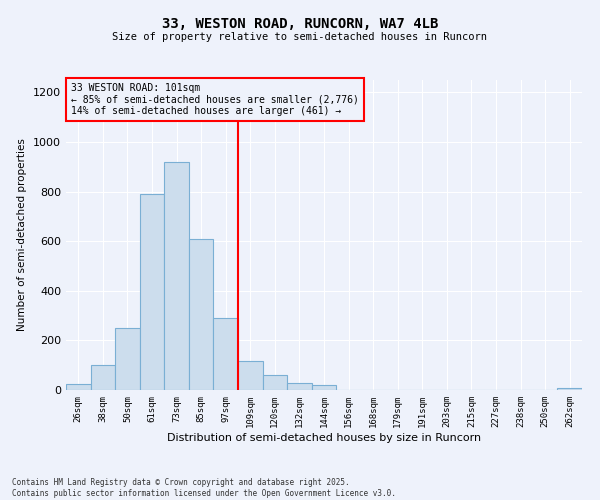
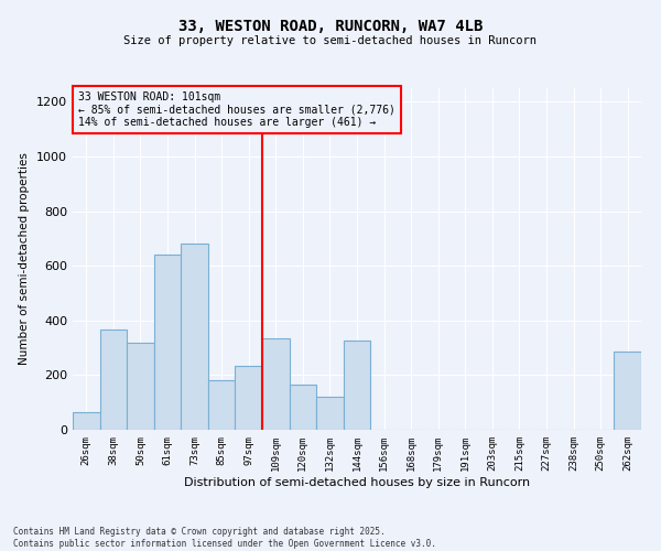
26sqm: 25 -> 65
38sqm: 100 -> 365
50sqm: 250 -> 320
61sqm: 790 -> 640
73sqm: 920 -> 680
85sqm: 610 -> 180
97sqm: 290 -> 235
109sqm: 115 -> 335
120sqm: 60 -> 165
132sqm: 30 -> 120
144sqm: 20 -> 325
262sqm: 10 -> 285
